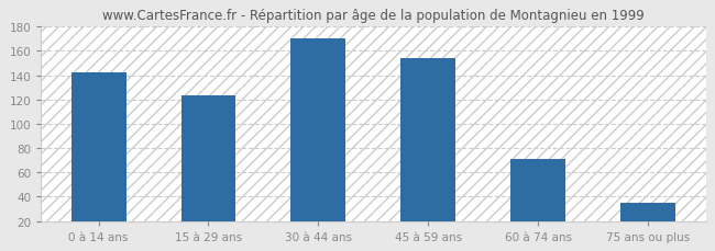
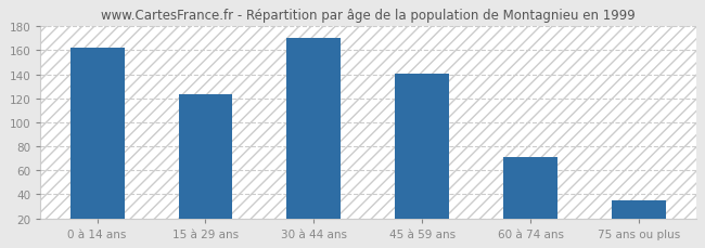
0 à 14 ans: 142 -> 162
45 à 59 ans: 154 -> 141
